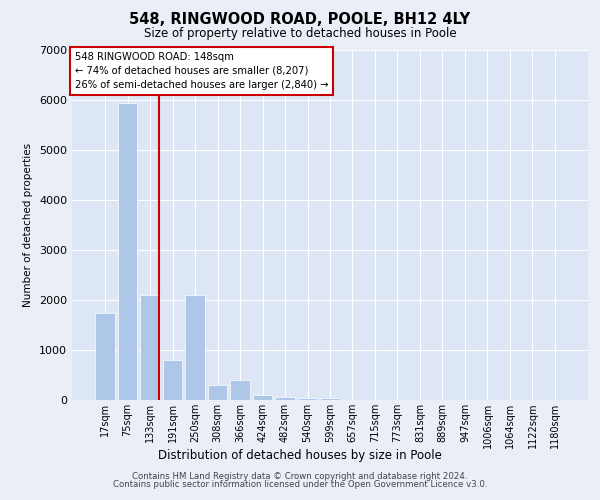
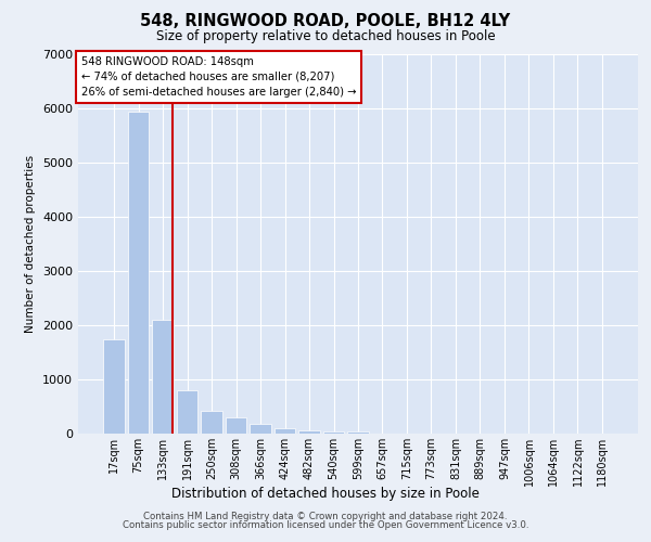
250sqm: 2100 -> 420
366sqm: 400 -> 180
